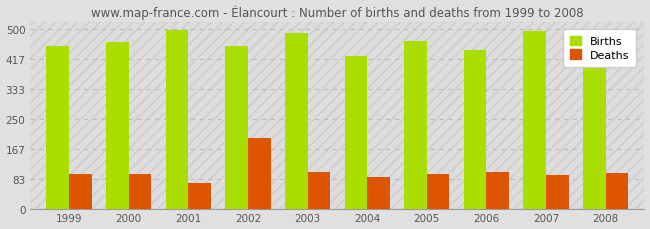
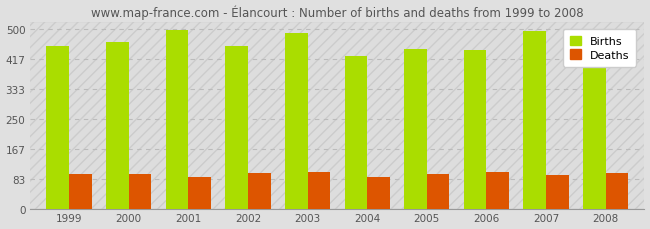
Deaths/2001: 70 -> 87
Deaths/2002: 195 -> 98
Births/2005: 465 -> 443
